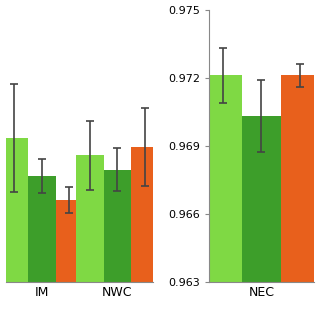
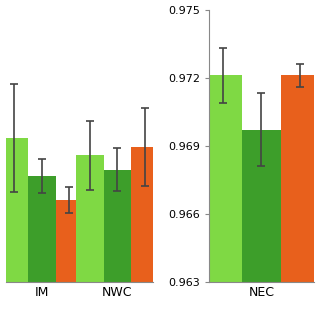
NEC: 0.9703 -> 0.9697
